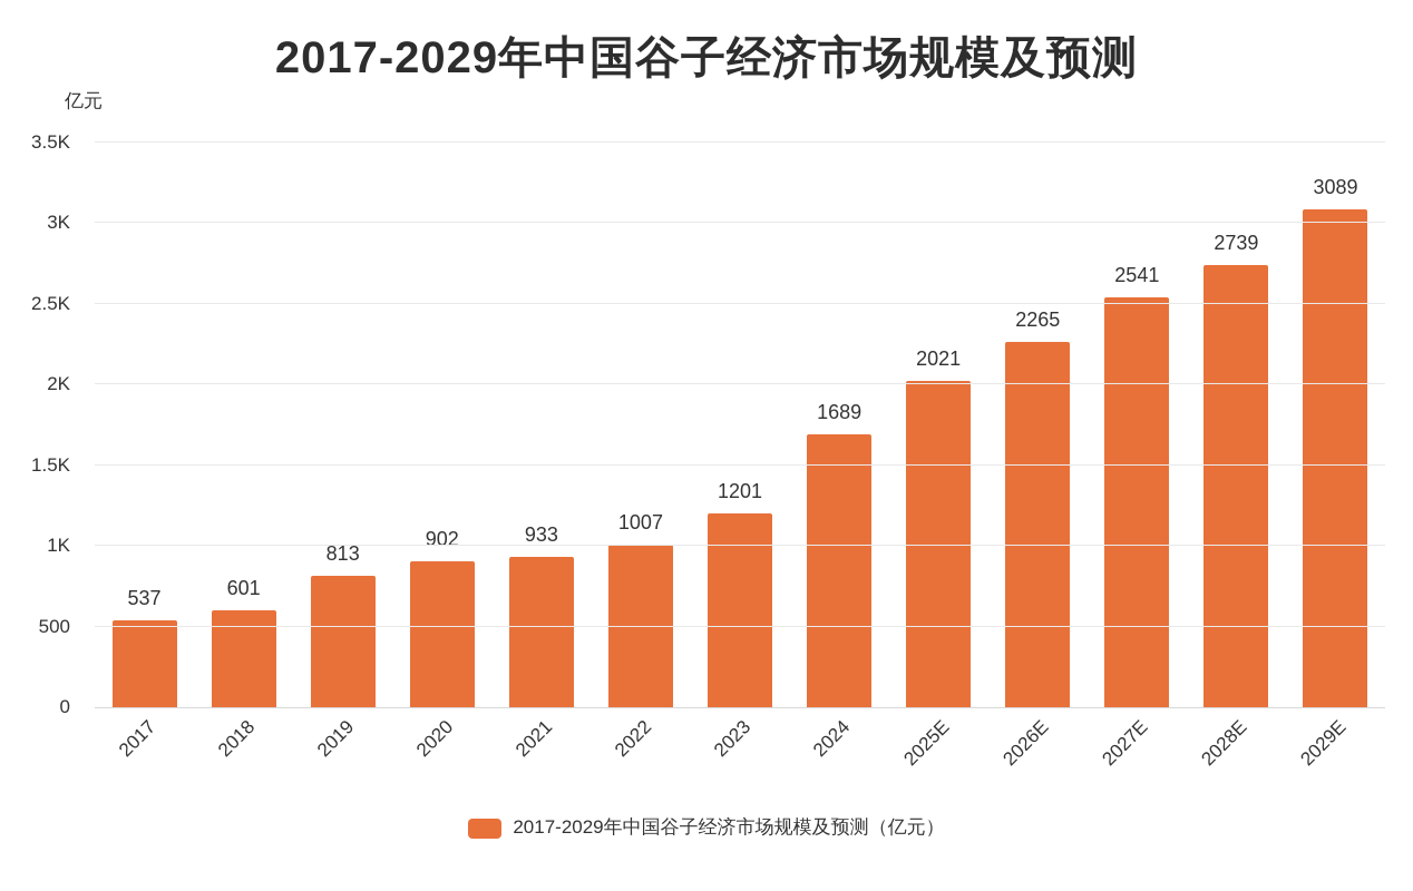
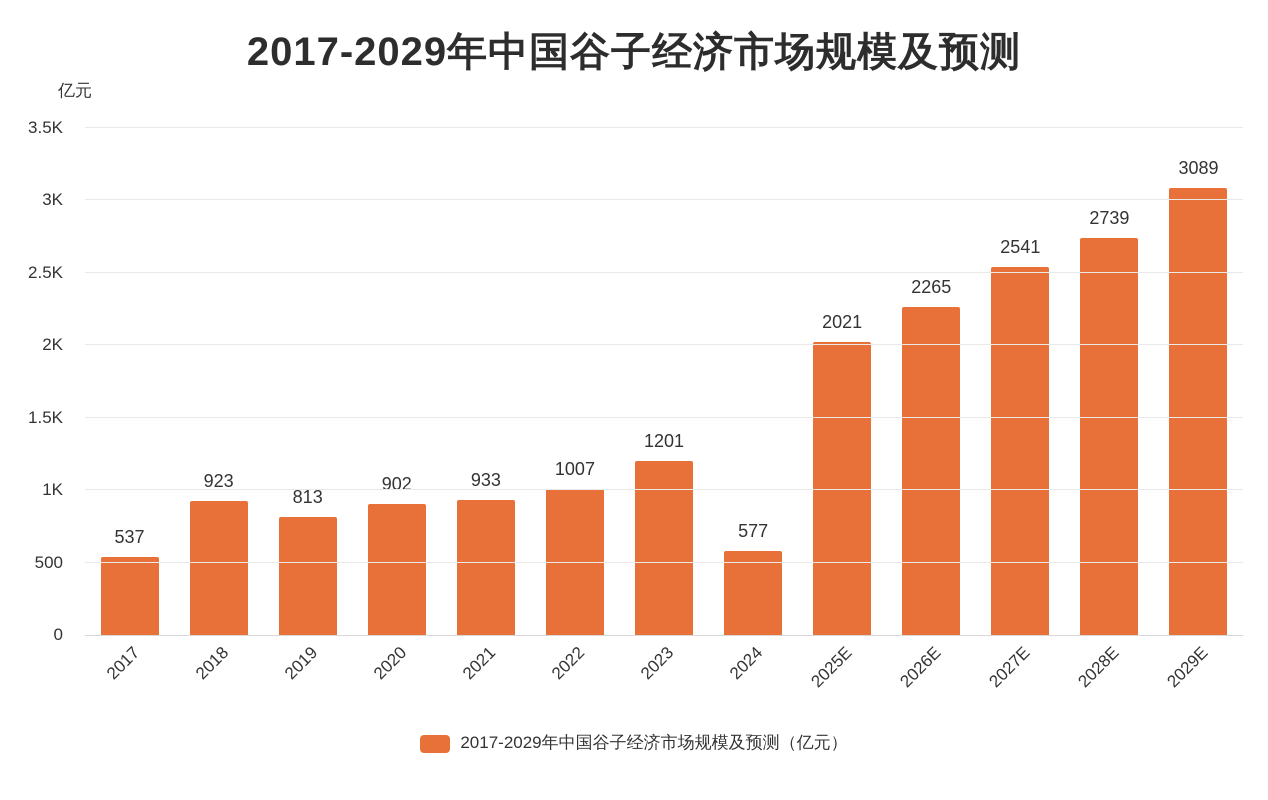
2018: 601 -> 923
2024: 1689 -> 577
